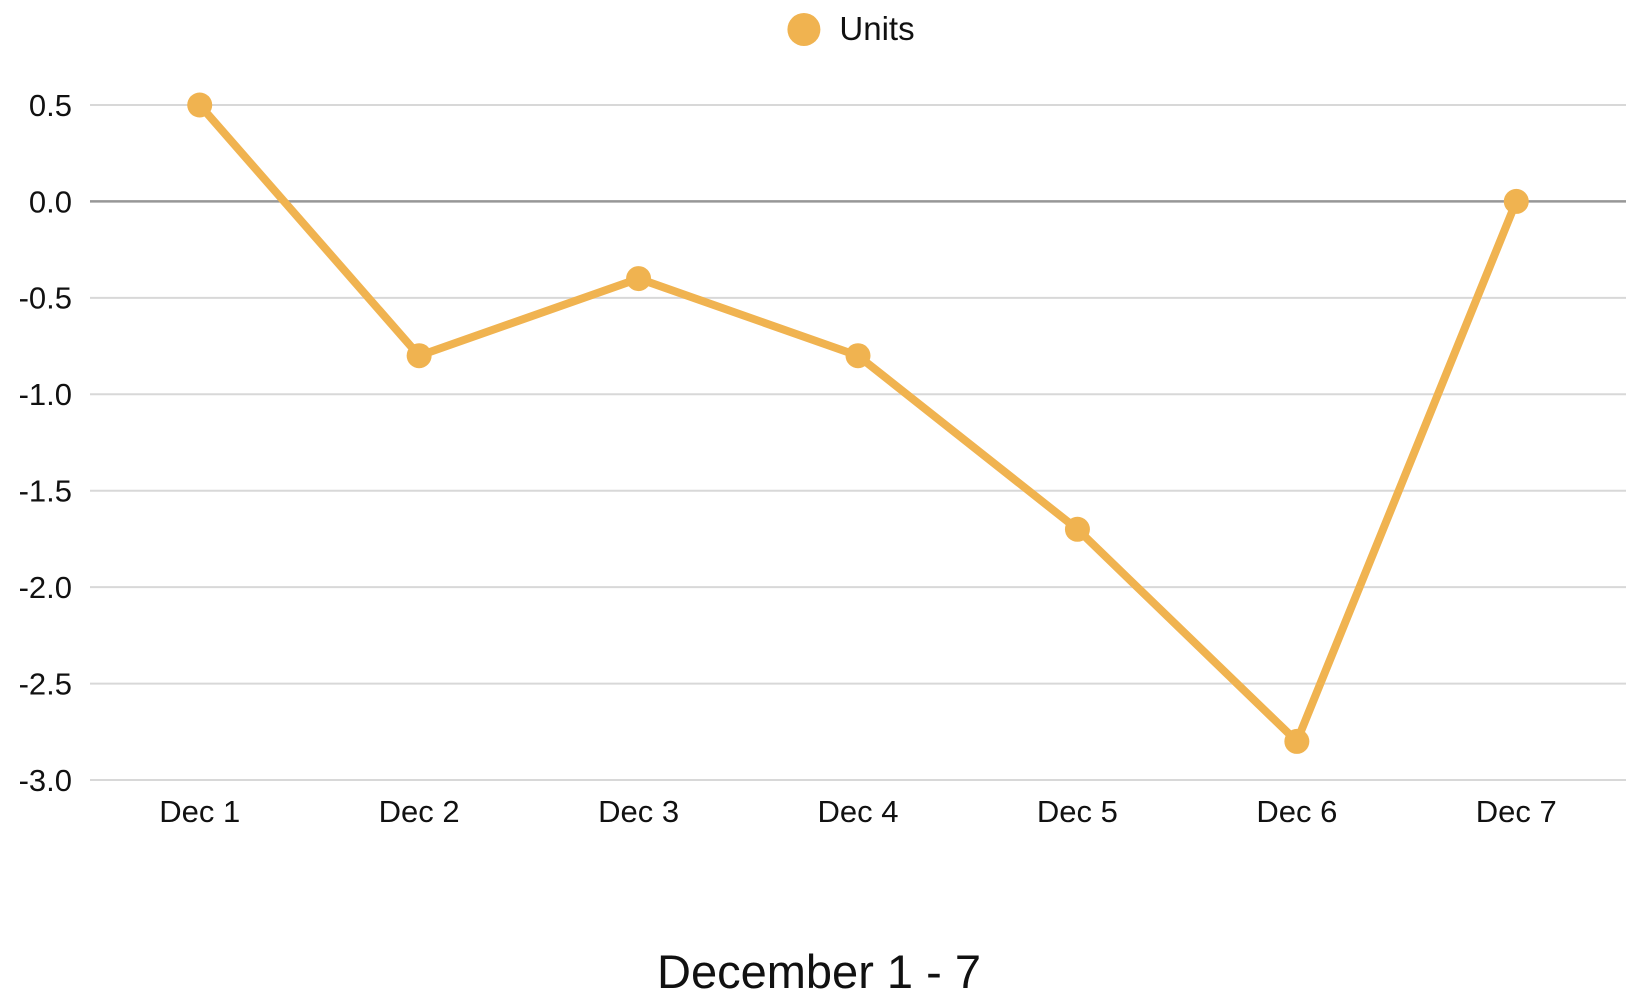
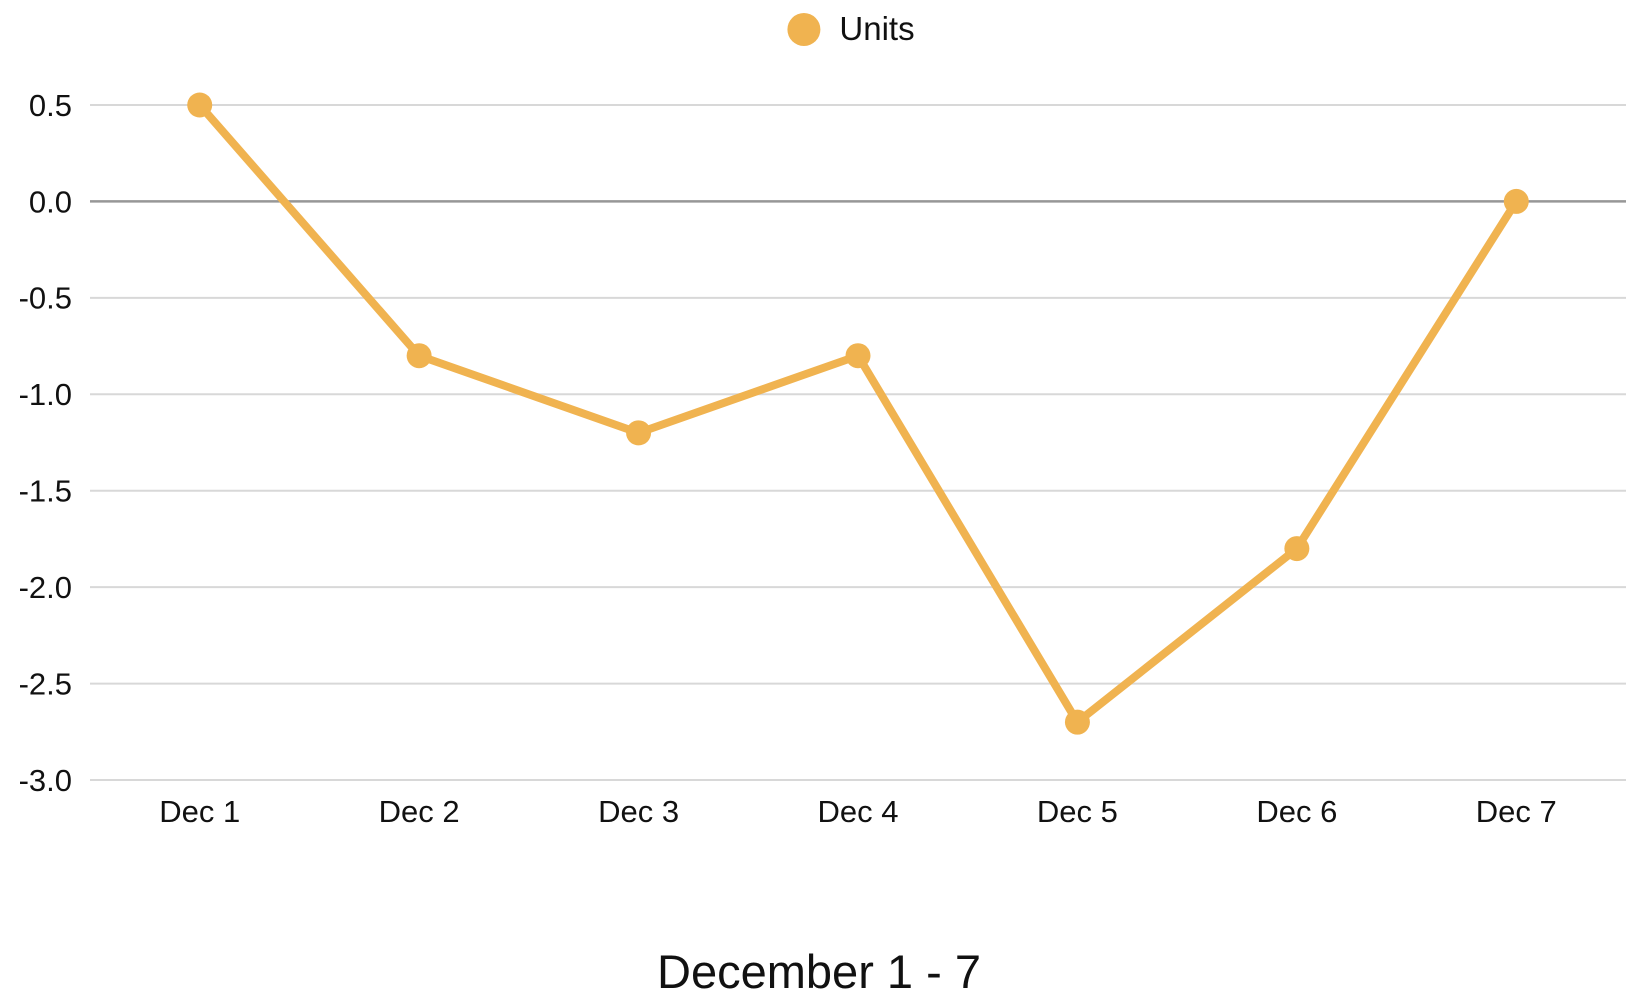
Dec 3: -0.4 -> -1.2
Dec 5: -1.7 -> -2.7
Dec 6: -2.8 -> -1.8
